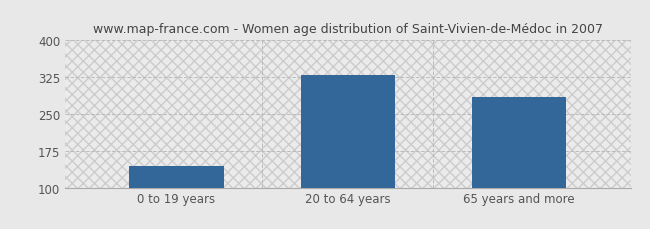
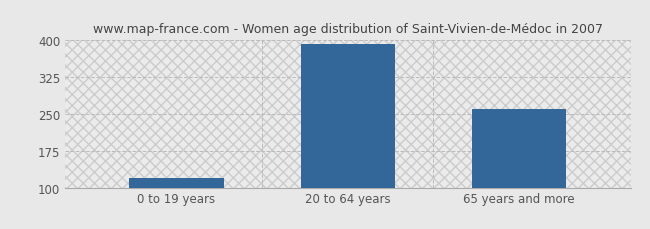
0 to 19 years: 145 -> 120
20 to 64 years: 330 -> 392
65 years and more: 285 -> 260
